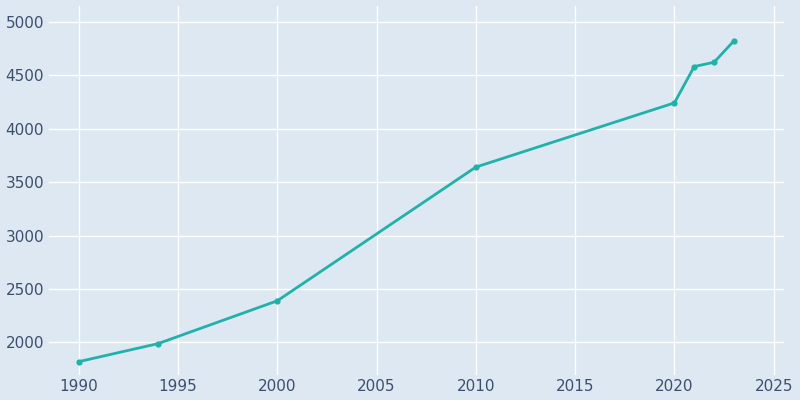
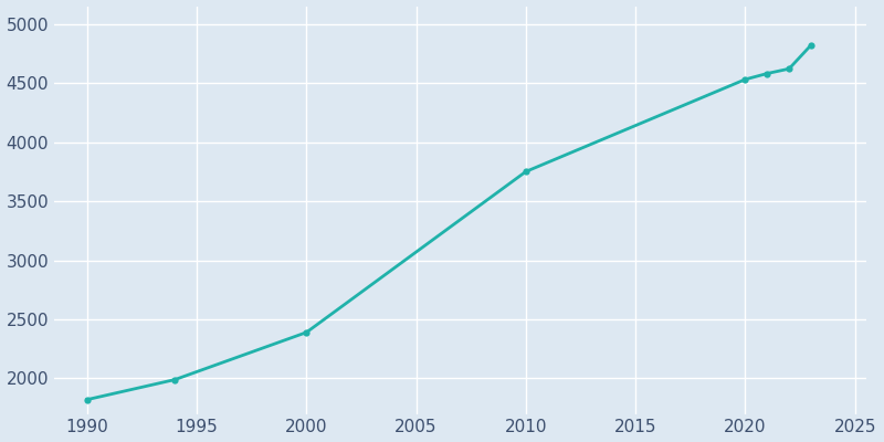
2010: 3640 -> 3750
2020: 4240 -> 4530
